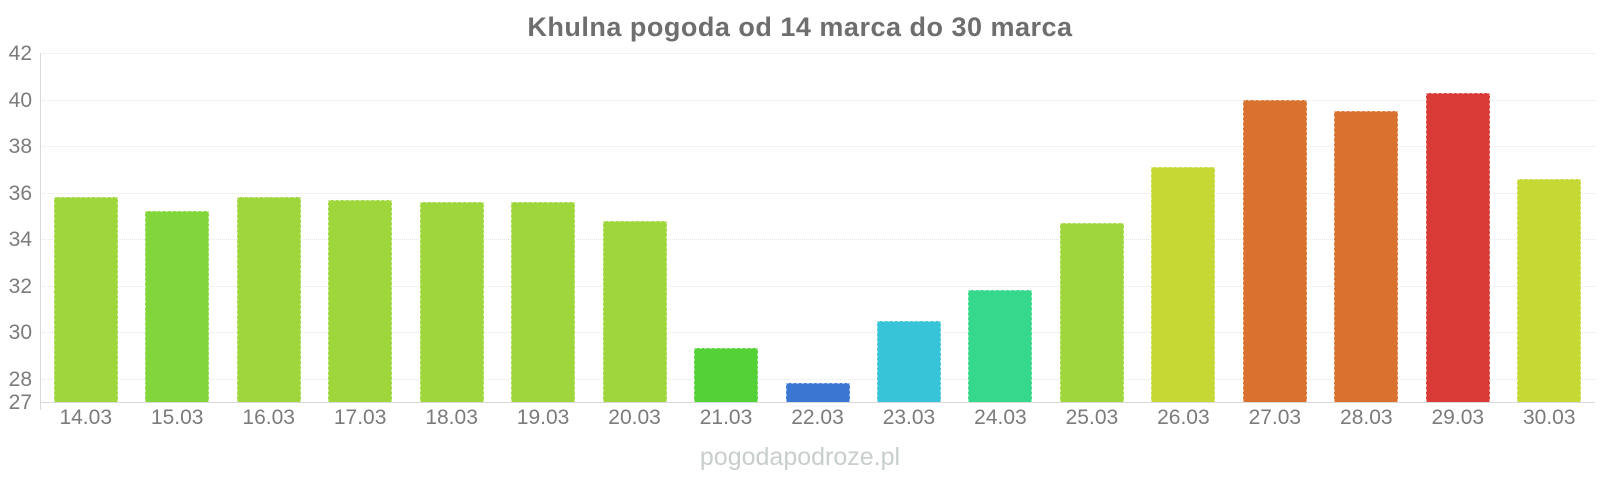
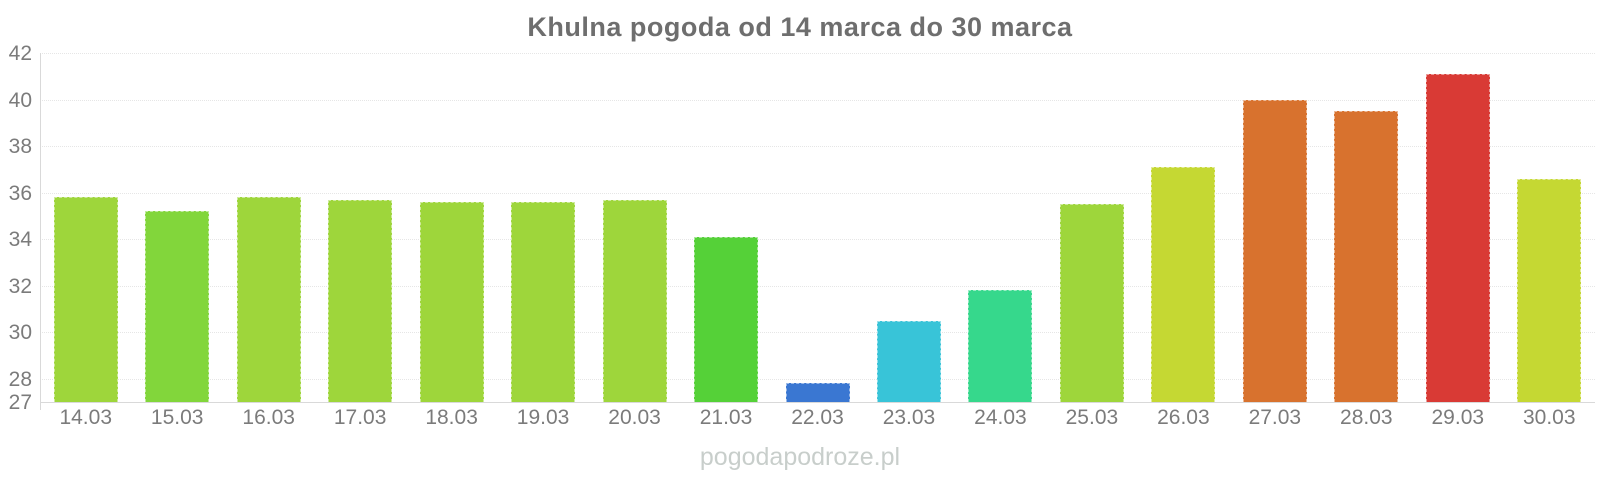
20.03: 34.8 -> 35.7
21.03: 29.3 -> 34.1
25.03: 34.7 -> 35.5
29.03: 40.3 -> 41.1
